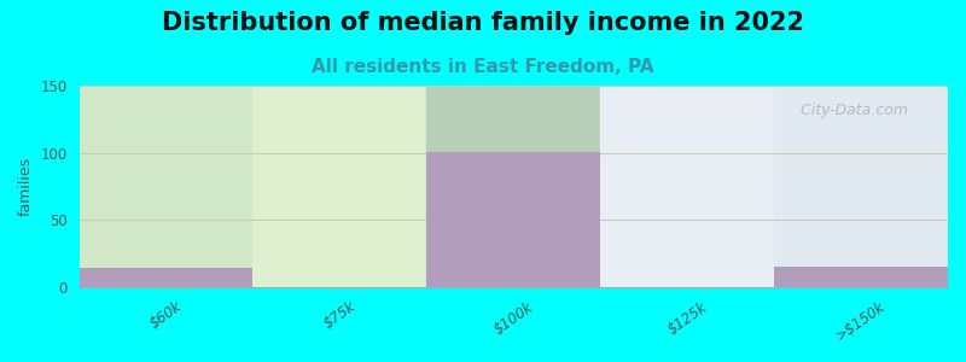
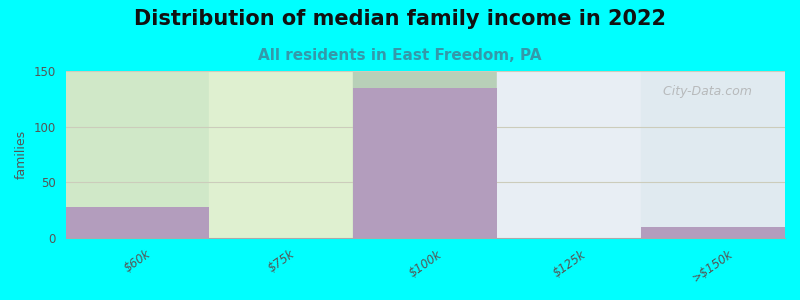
$60k: 14 -> 28
$100k: 101 -> 135
>$150k: 15 -> 10
